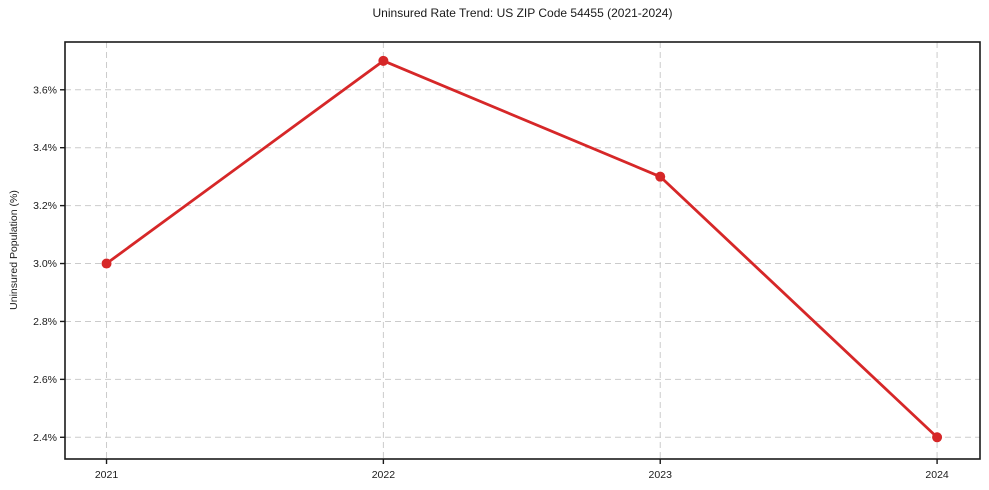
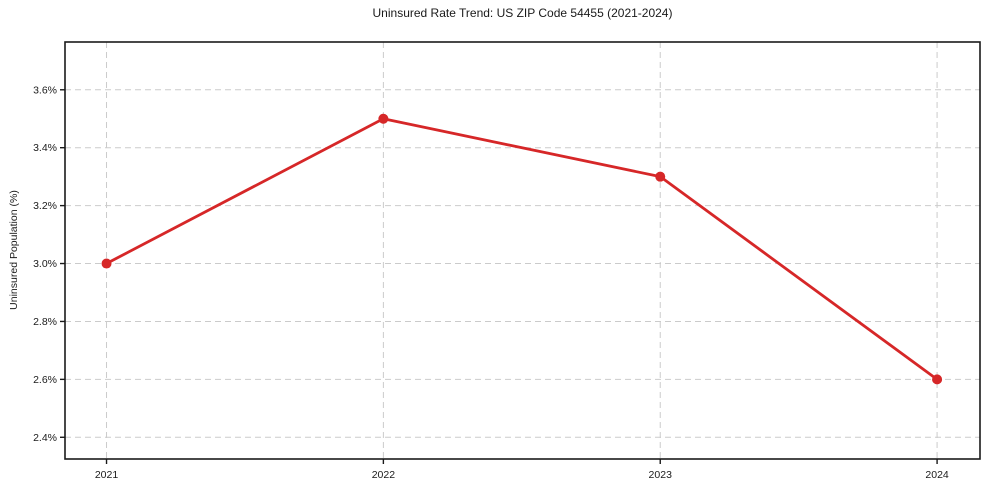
2022: 3.7% -> 3.5%
2024: 2.4% -> 2.6%
